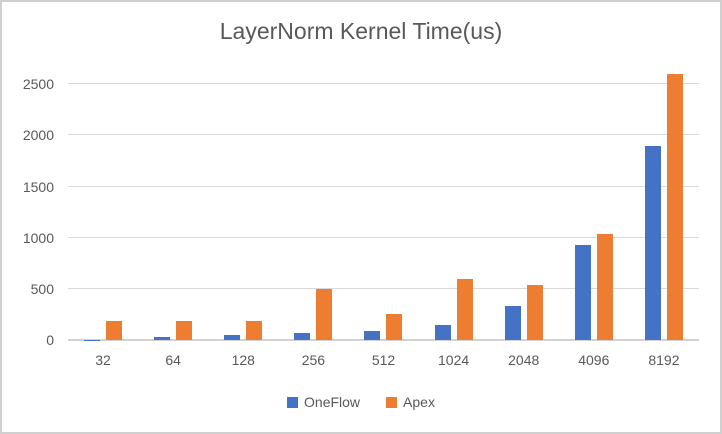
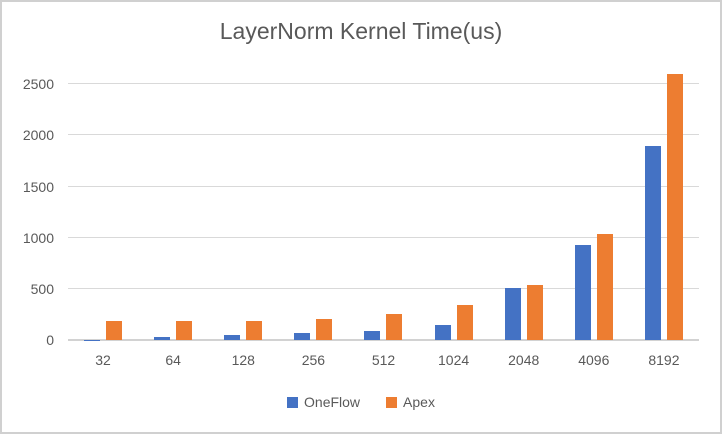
Apex/256: 500 -> 200
Apex/1024: 600 -> 340
OneFlow/2048: 330 -> 500
